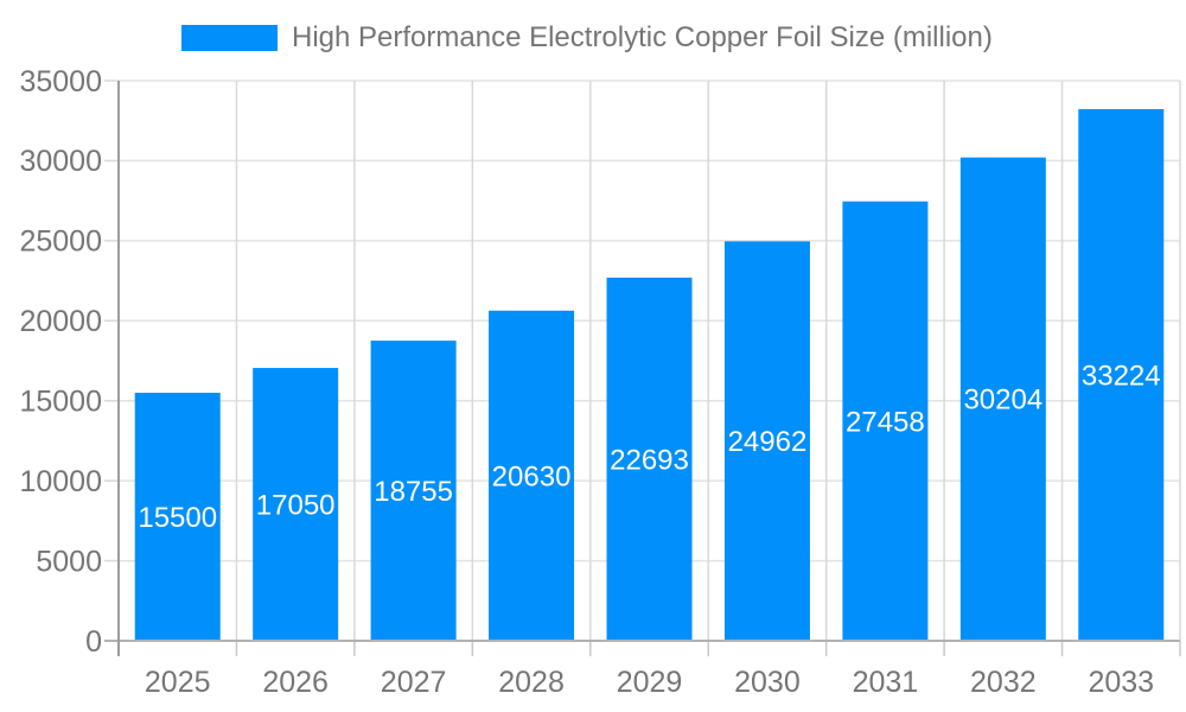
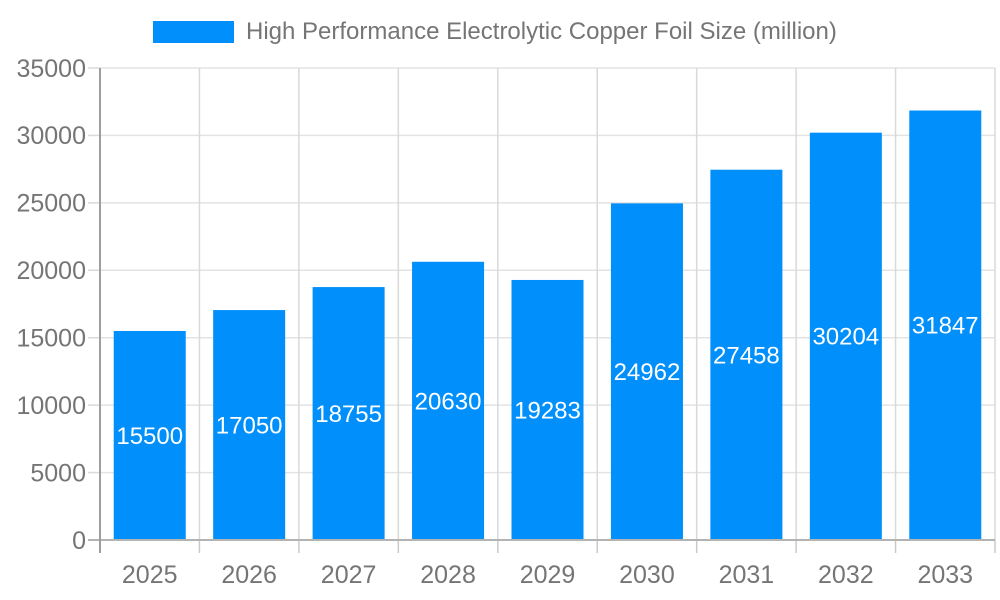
2029: 22693 -> 19283
2033: 33224 -> 31847
